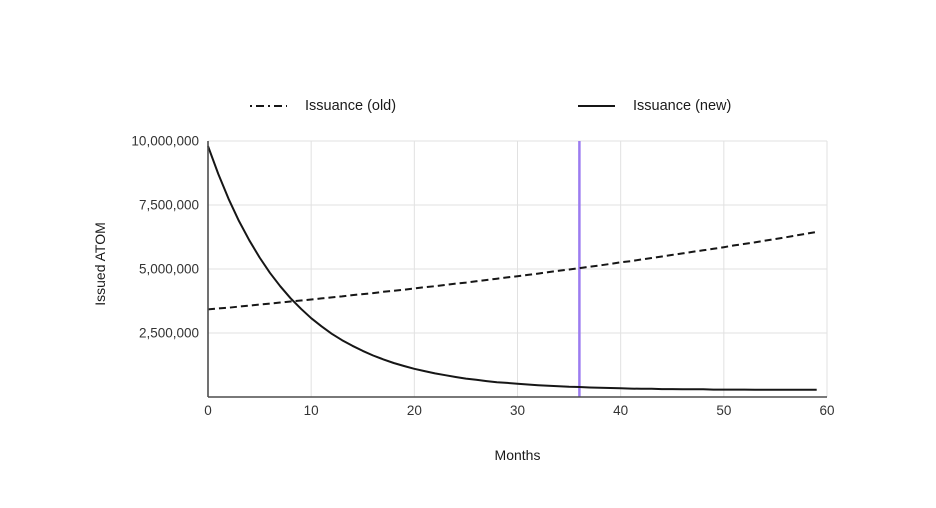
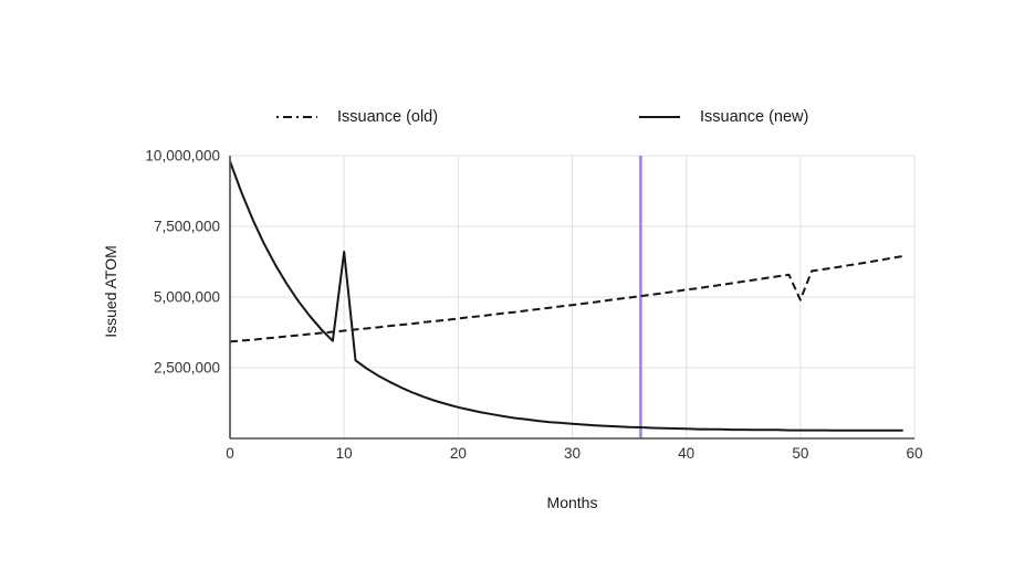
Issuance (new)/10: 3100000 -> 6600000
Issuance (old)/50: 5800000 -> 4900000
